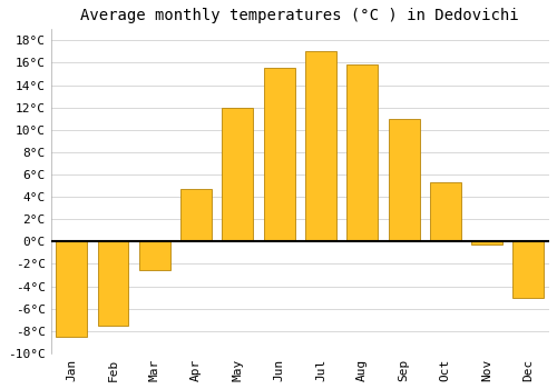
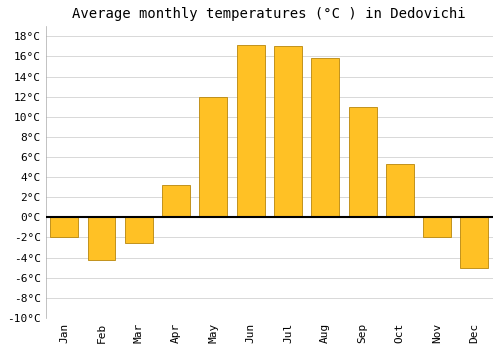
Jan: -8.5°C -> -2.0°C
Feb: -7.5°C -> -4.2°C
Apr: 4.7°C -> 3.2°C
Jun: 15.5°C -> 17.1°C
Nov: -0.3°C -> -2.0°C
